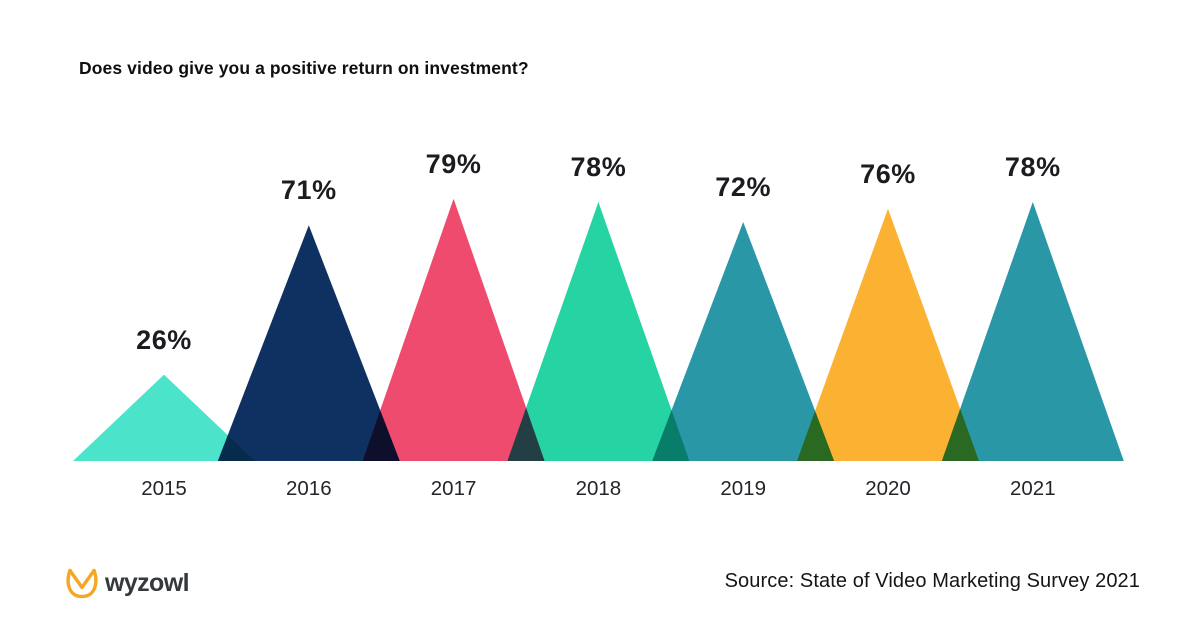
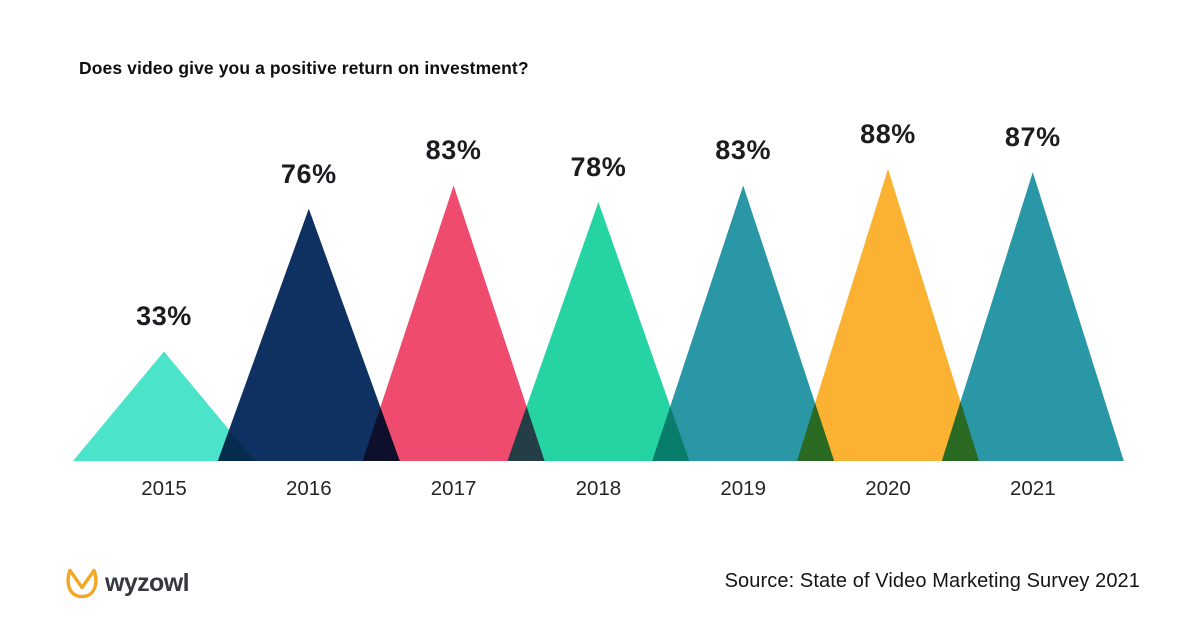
2015: 26% -> 33%
2016: 71% -> 76%
2017: 79% -> 83%
2019: 72% -> 83%
2020: 76% -> 88%
2021: 78% -> 87%
